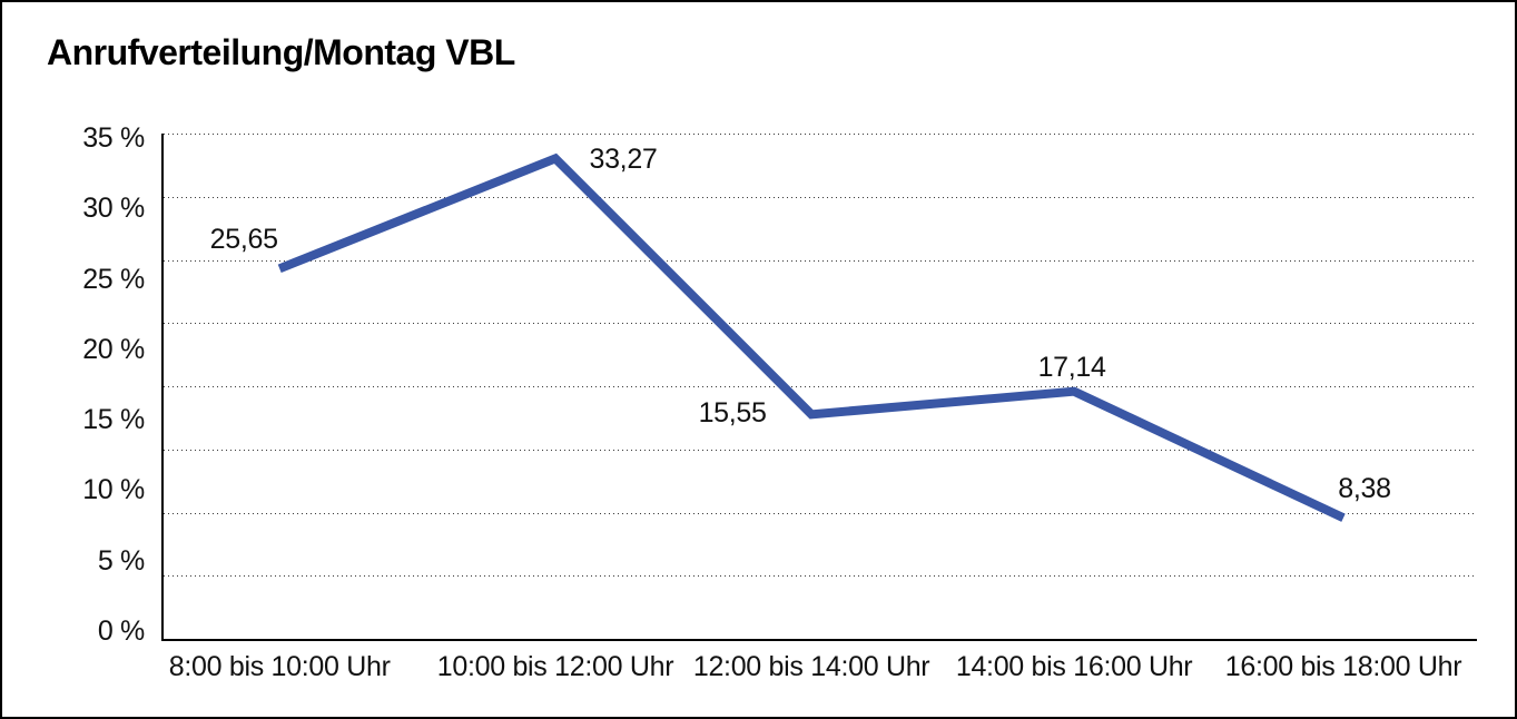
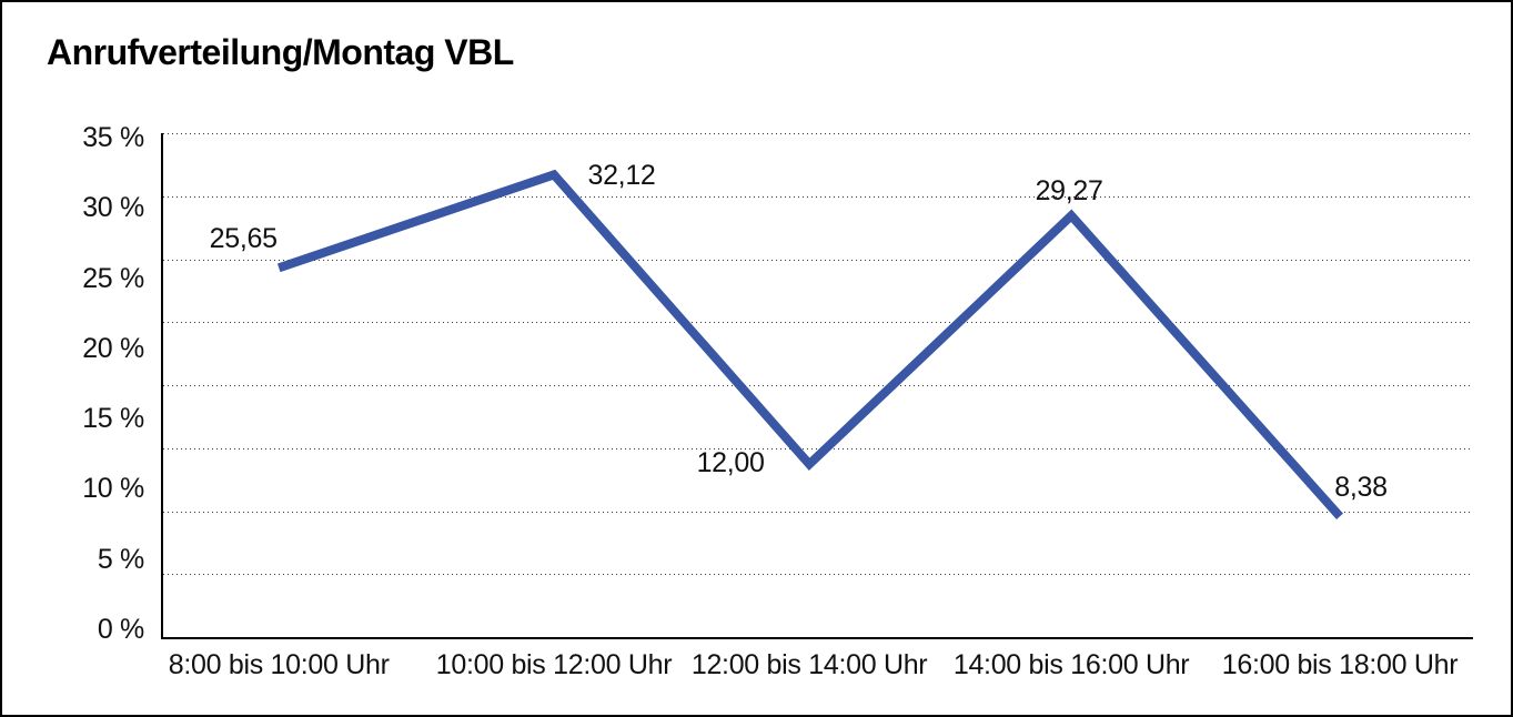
10:00 bis 12:00 Uhr: 33,27 -> 32,12
12:00 bis 14:00 Uhr: 15,55 -> 12,00
14:00 bis 16:00 Uhr: 17,14 -> 29,27
